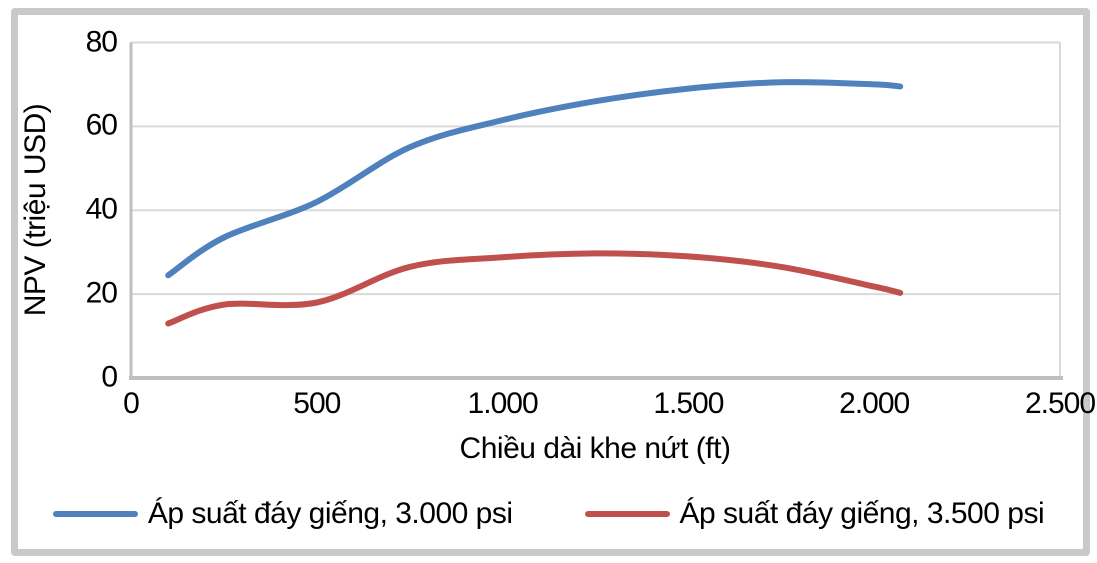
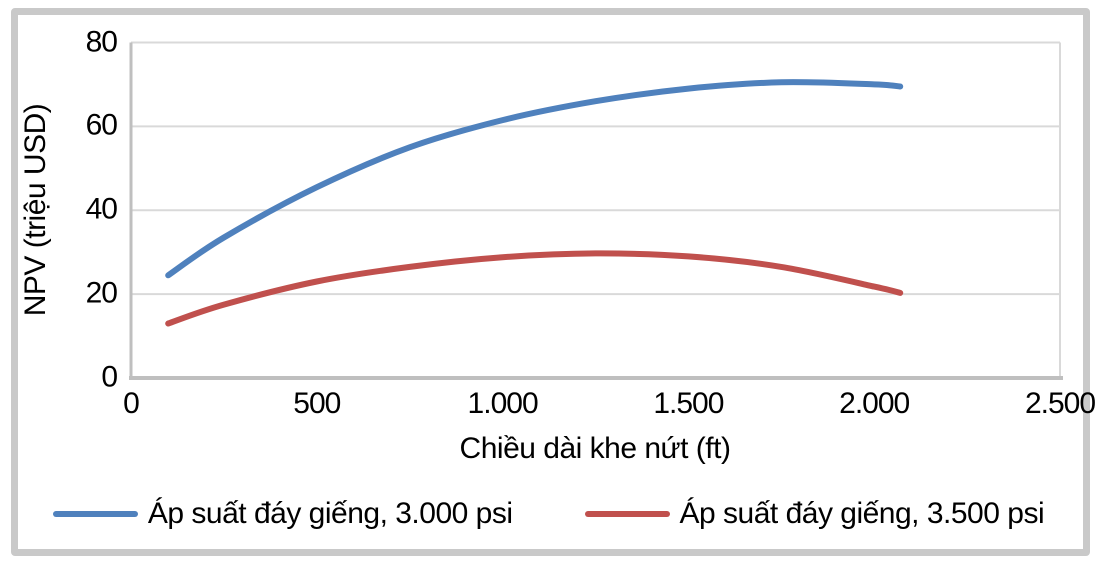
Áp suất đáy giếng, 3.000 psi/500: 42 -> 46
Áp suất đáy giếng, 3.500 psi/500: 18 -> 23
